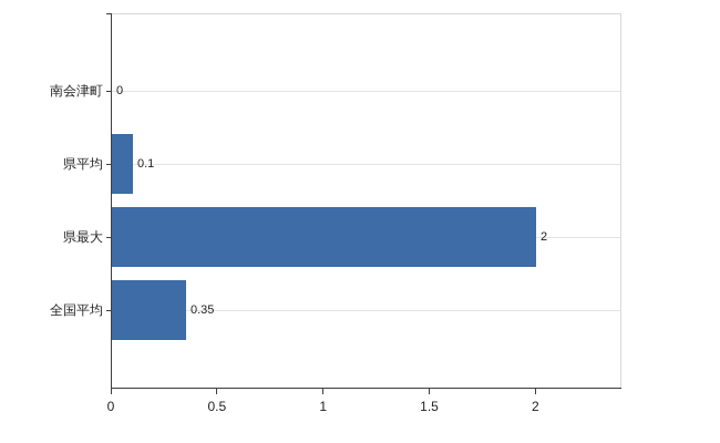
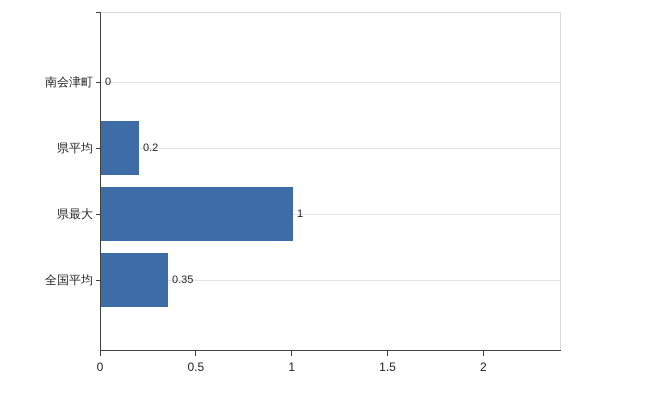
県平均: 0.1 -> 0.2
県最大: 2 -> 1
